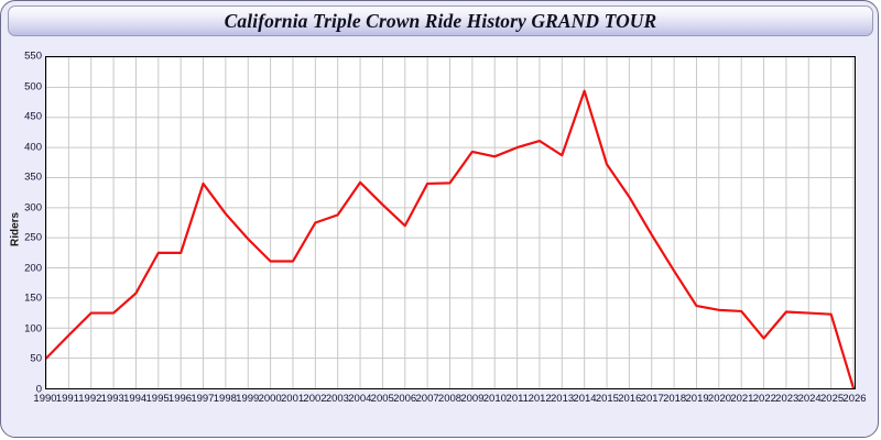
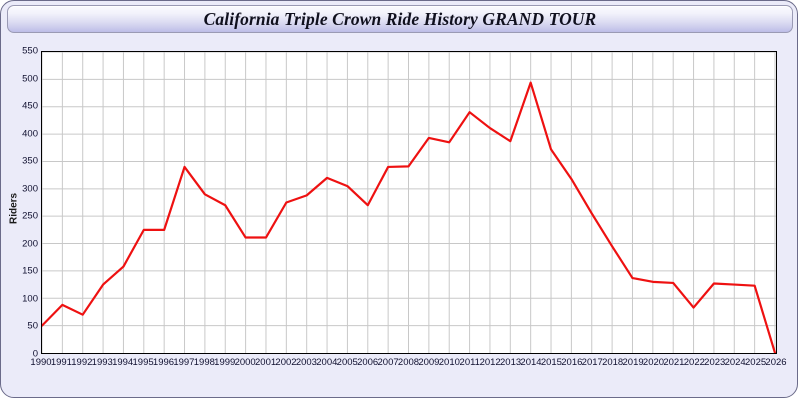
1992: 120 -> 70
1999: 250 -> 270
2004: 340 -> 320
2011: 400 -> 440
